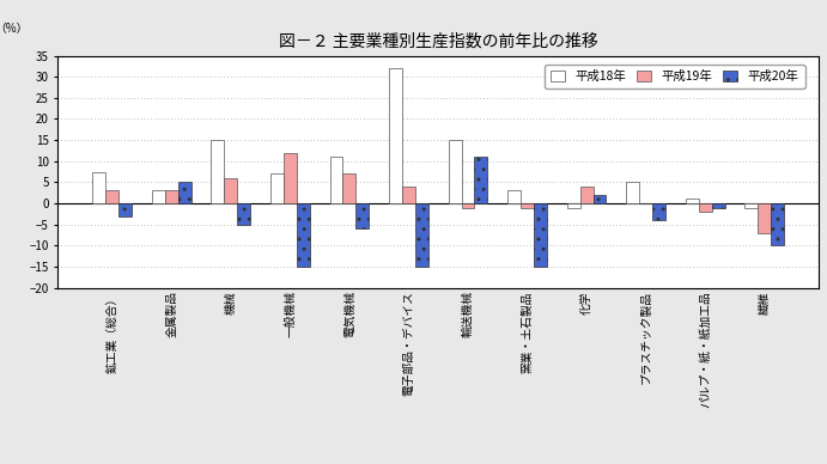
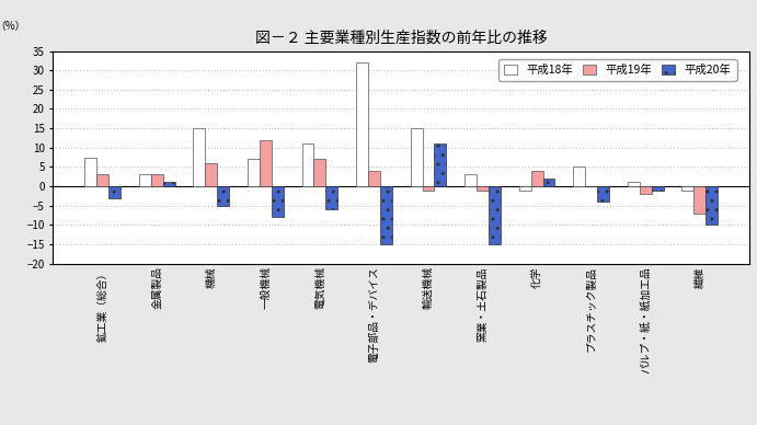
平成20年/金属製品: 5 -> 1
平成20年/一般機械: -15 -> -8
